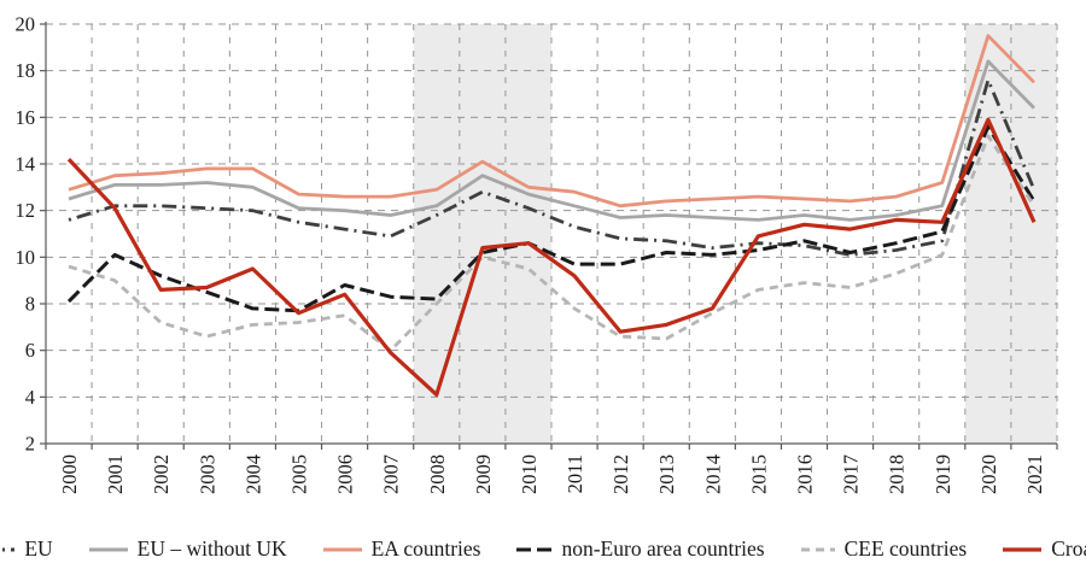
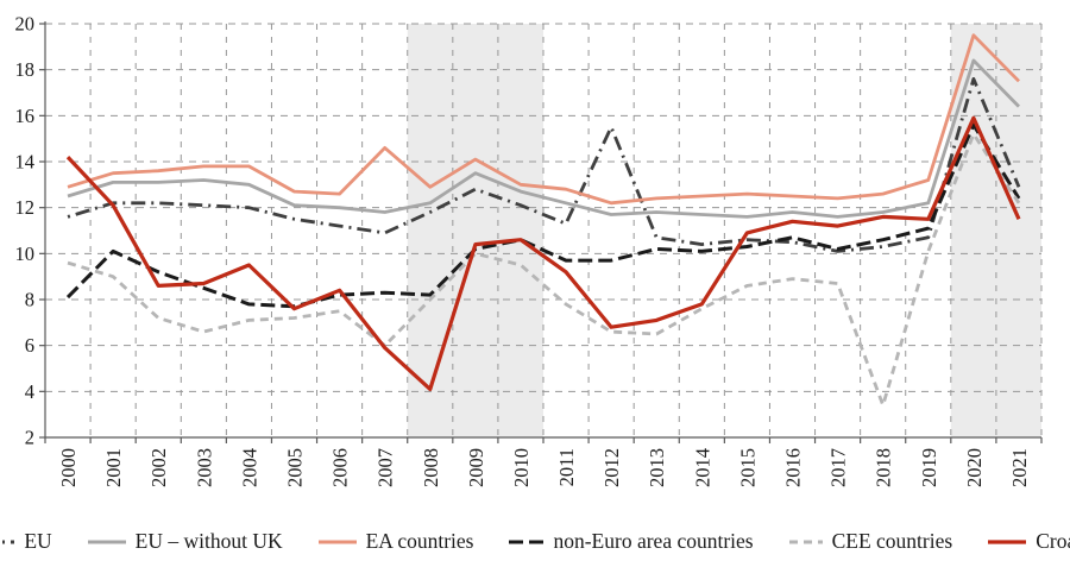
non-Euro area countries/2006: 8.8 -> 8.2
EA countries/2007: 12.6 -> 14.6
EU/2012: 10.8 -> 15.5
CEE countries/2018: 9.3 -> 3.4
